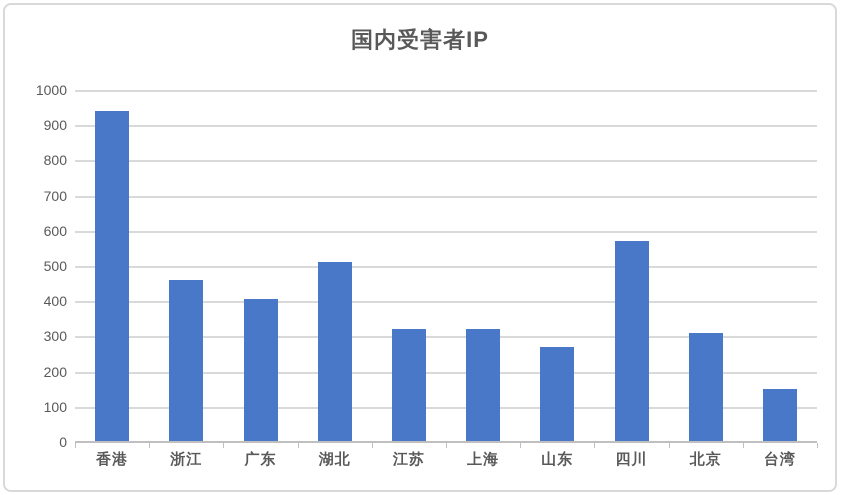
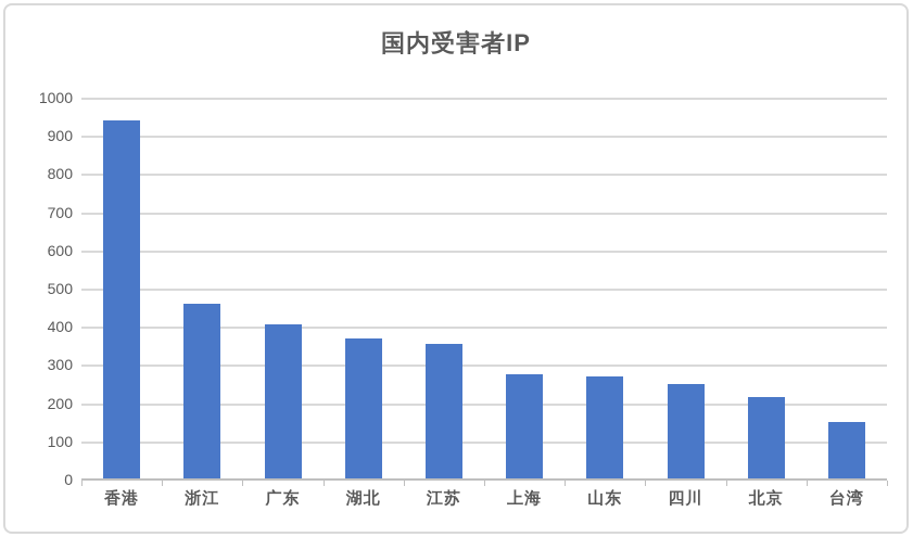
湖北: 510 -> 370
江苏: 320 -> 360
上海: 320 -> 280
四川: 570 -> 250
北京: 310 -> 220
